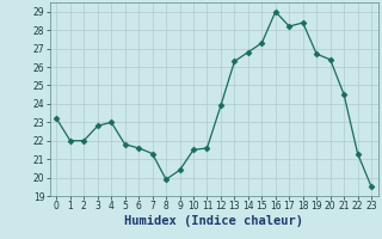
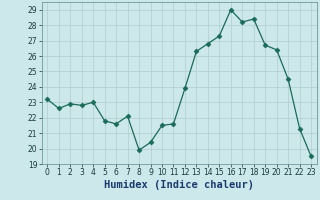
1: 22.0 -> 22.6
2: 22.0 -> 22.9
7: 21.3 -> 22.1
